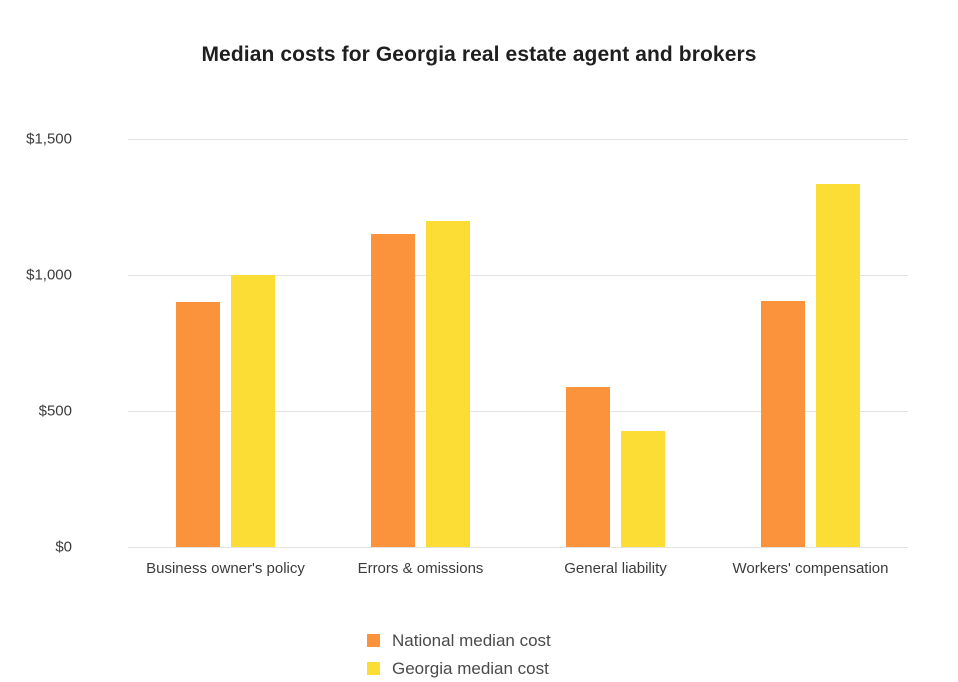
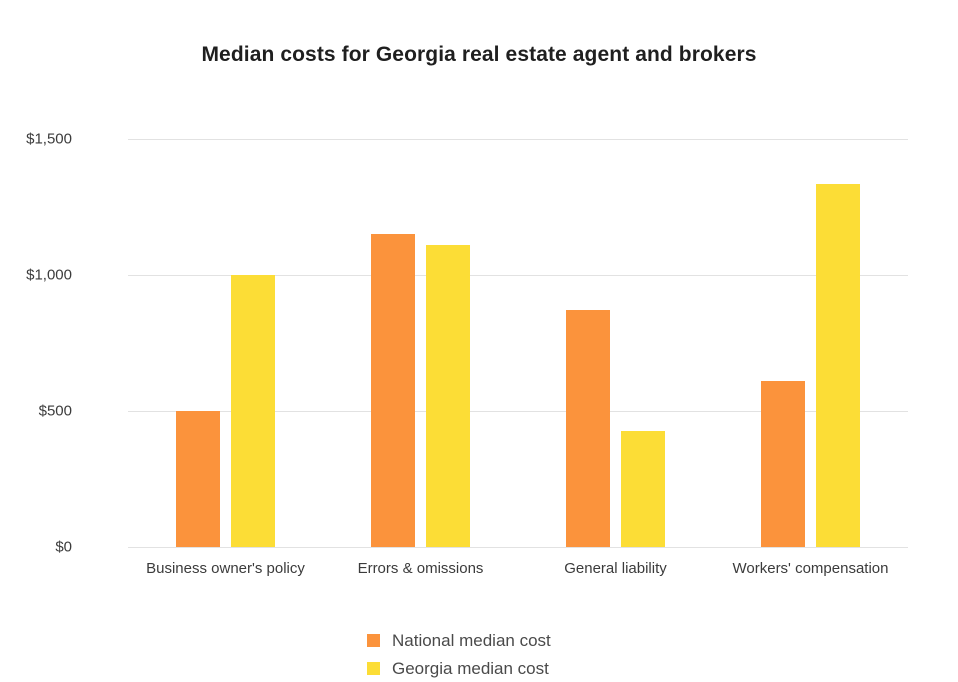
National median cost/Business owner's policy: $900 -> $500
Georgia median cost/Errors & omissions: $1200 -> $1110
National median cost/General liability: $590 -> $870
National median cost/Workers' compensation: $900 -> $610
